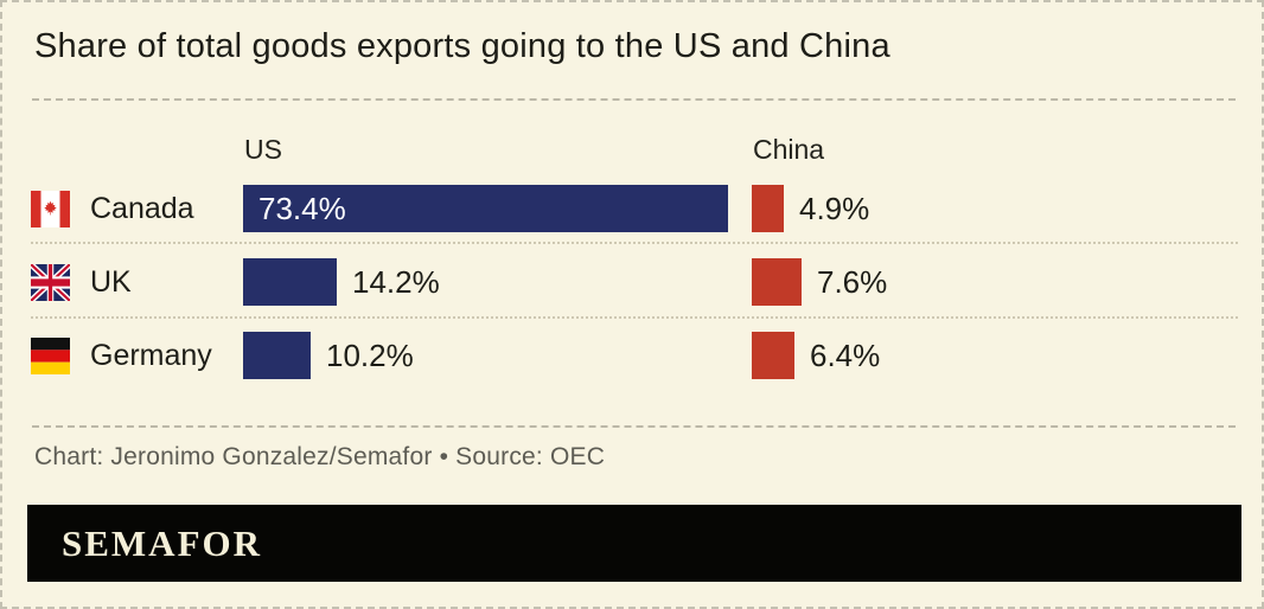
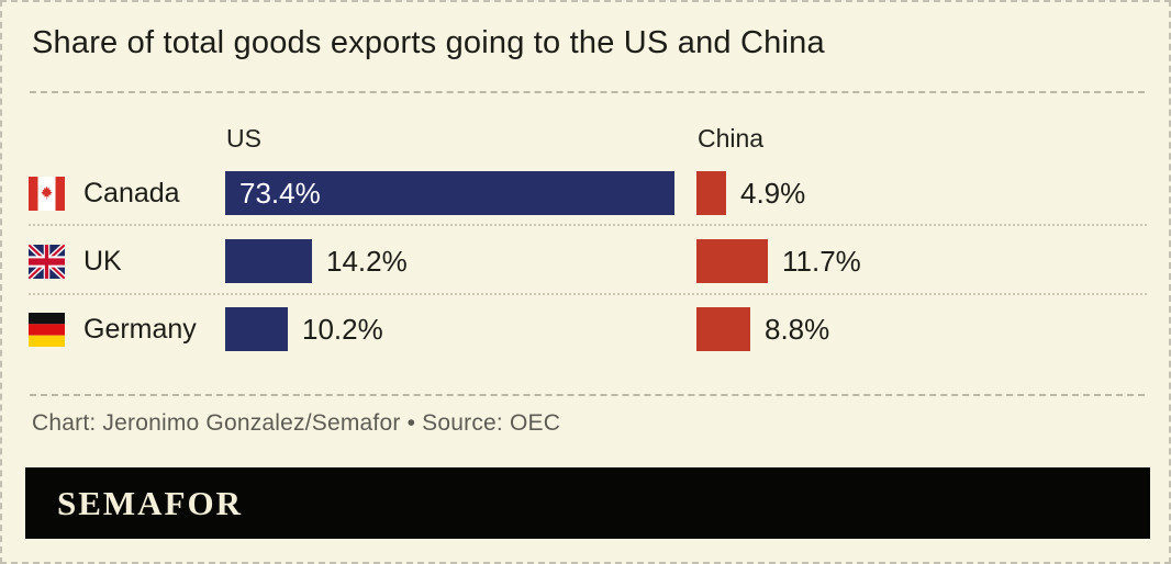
China/UK: 7.6% -> 11.7%
China/Germany: 6.4% -> 8.8%
